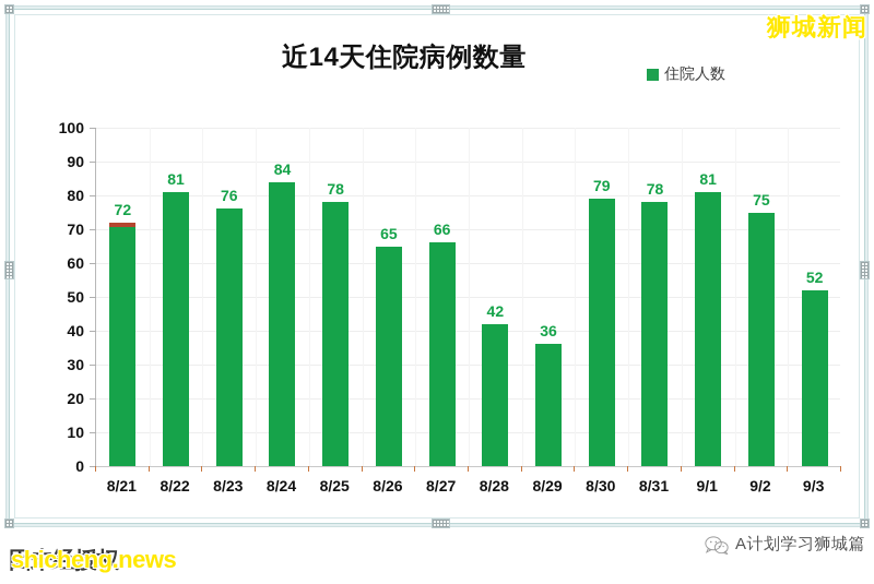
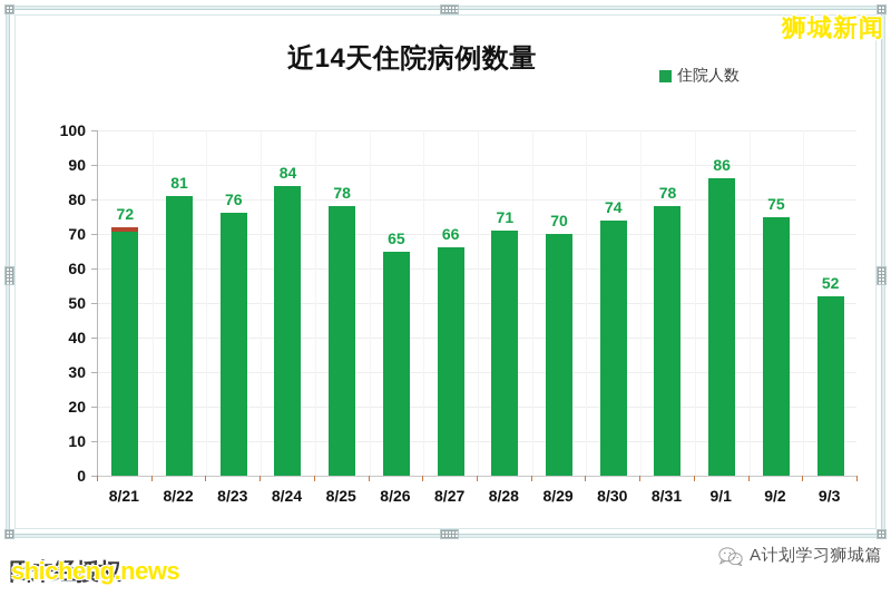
8/28: 42 -> 71
8/29: 36 -> 70
8/30: 79 -> 74
9/1: 81 -> 86
